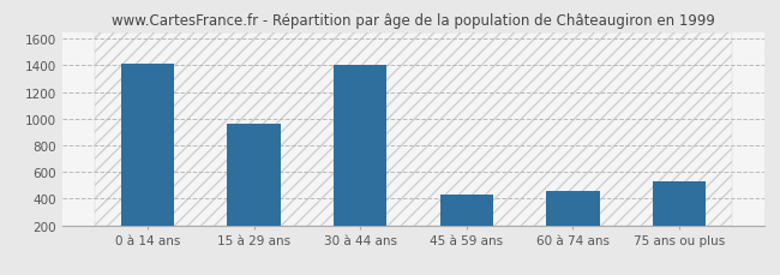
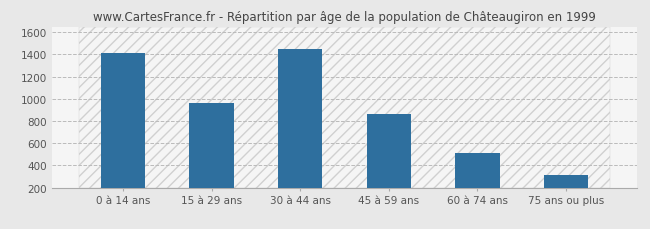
30 à 44 ans: 1400 -> 1450
45 à 59 ans: 430 -> 860
60 à 74 ans: 460 -> 520
75 ans ou plus: 530 -> 310
